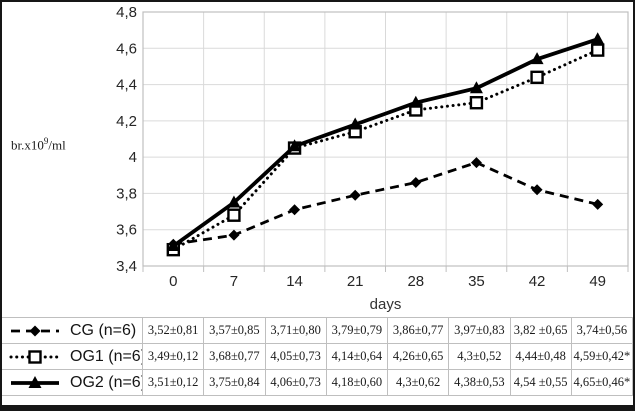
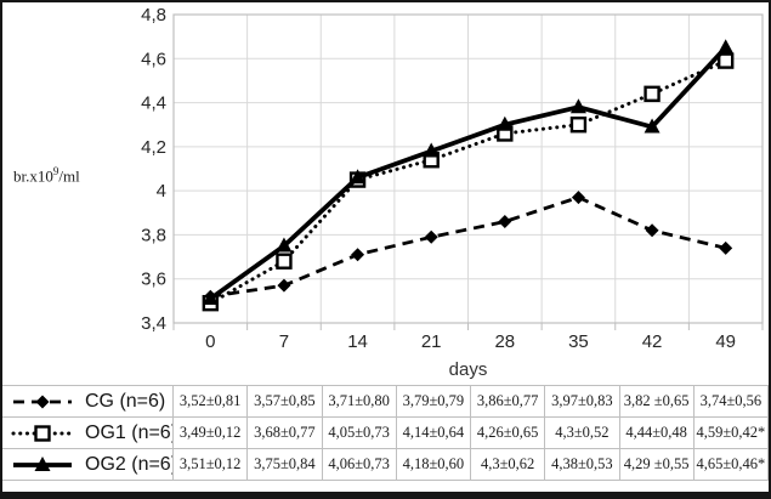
OG2 (n=6)/42: 4,54 -> 4,29
